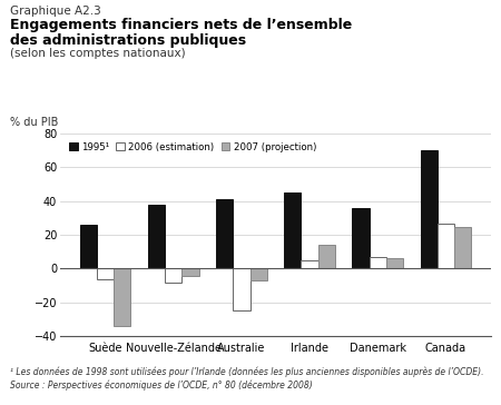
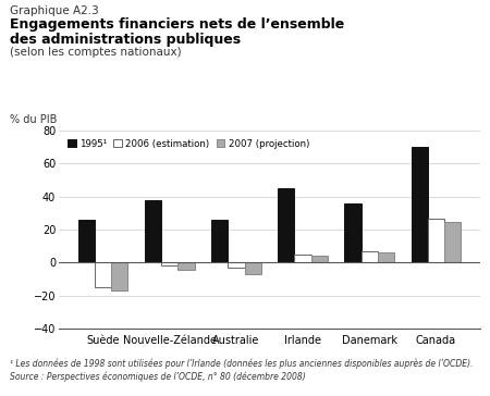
2006 (estimation)/Suède: -6 -> -15
2007 (projection)/Suède: -34 -> -17
2006 (estimation)/Nouvelle-Zélande: -8 -> -2
1995¹/Australie: 41 -> 26
2006 (estimation)/Australie: -25 -> -3
2007 (projection)/Irlande: 14 -> 4
